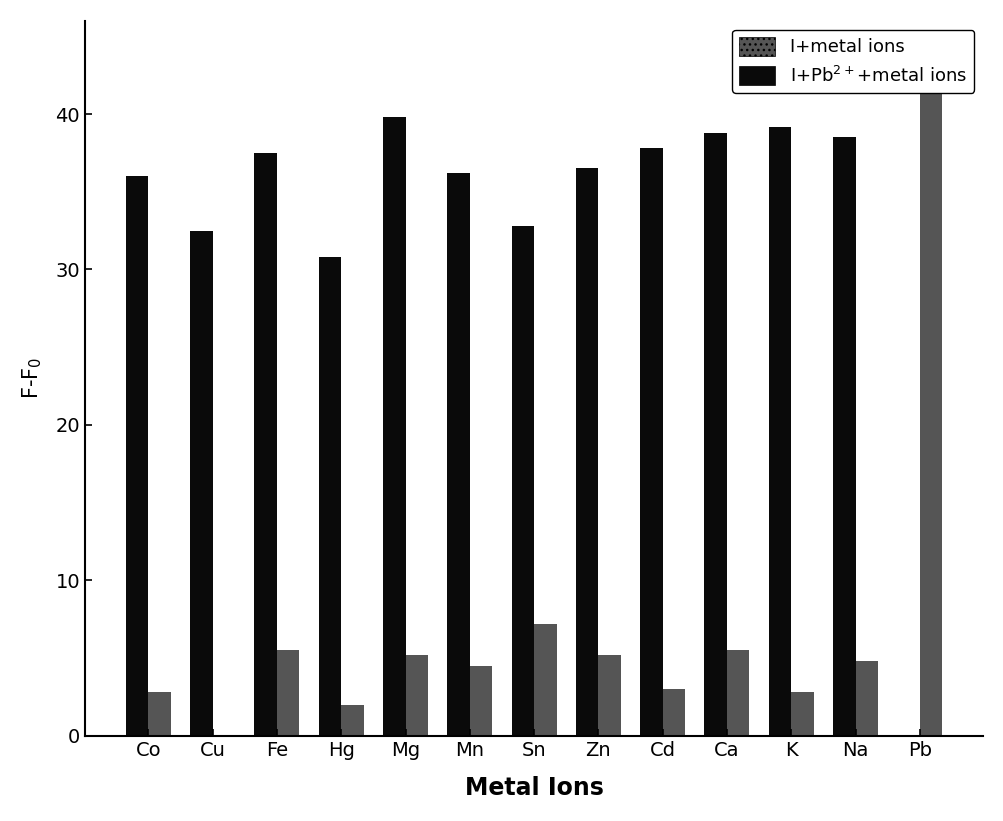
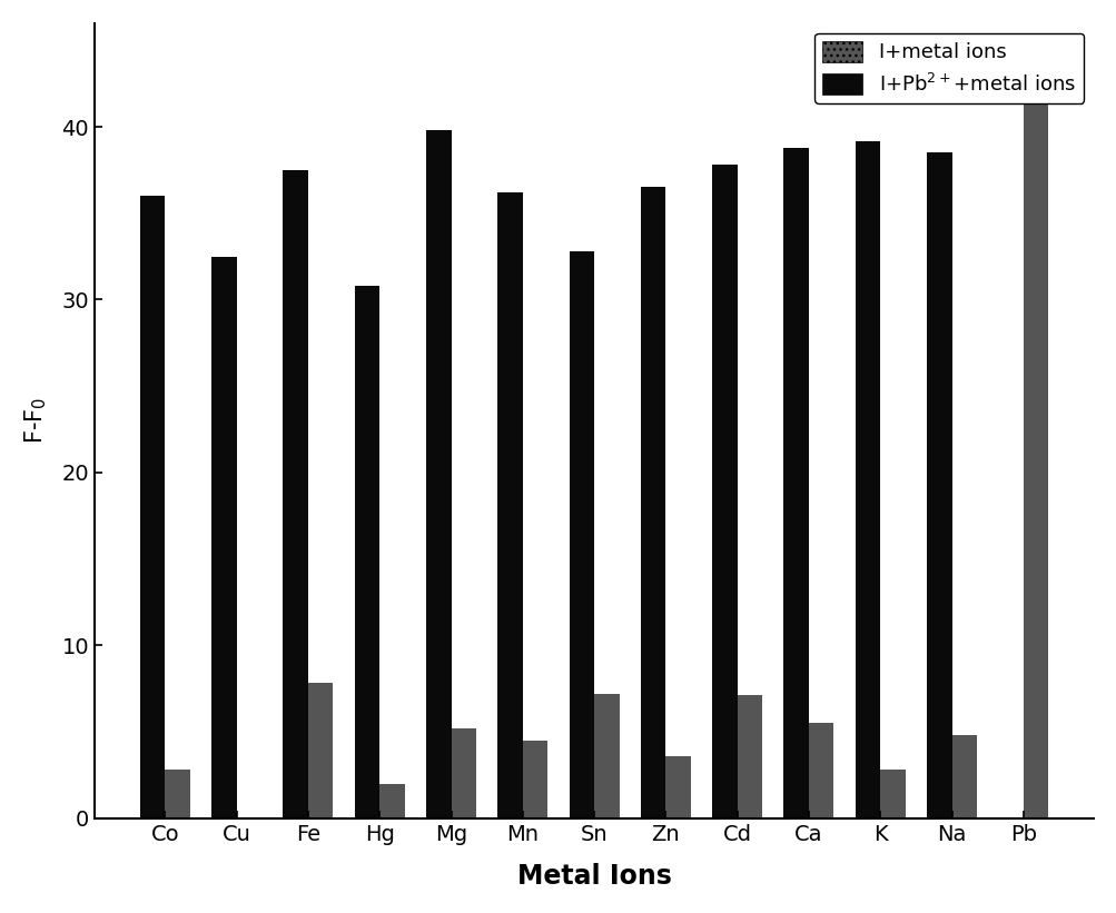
I+metal ions/Fe: 5.5 -> 7.8
I+metal ions/Zn: 5.2 -> 3.6
I+metal ions/Cd: 3.0 -> 7.1
